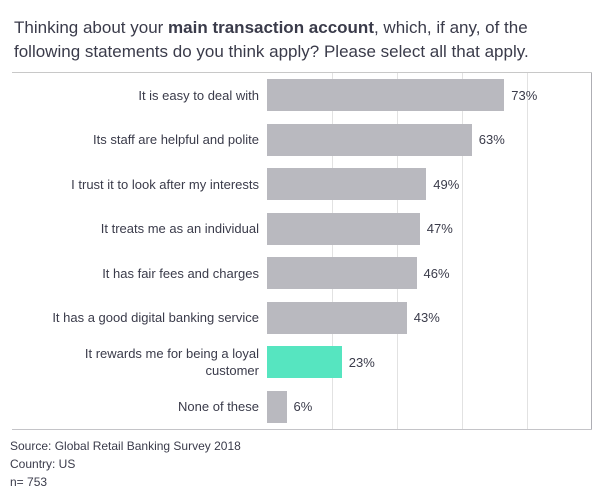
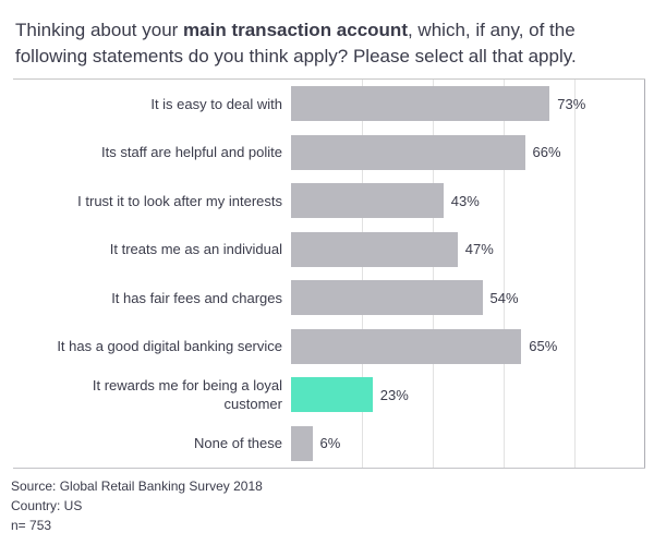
Its staff are helpful and polite: 63% -> 66%
I trust it to look after my interests: 49% -> 43%
It has fair fees and charges: 46% -> 54%
It has a good digital banking service: 43% -> 65%
